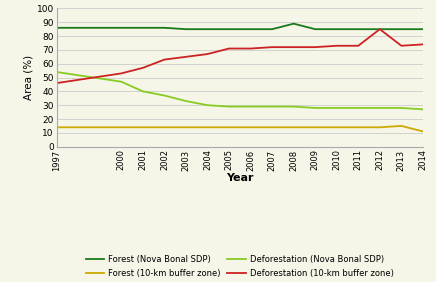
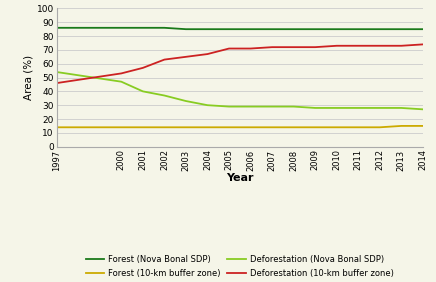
Forest (Nova Bonal SDP)/2008: 89 -> 85
Deforestation (10-km buffer zone)/2012: 85 -> 73
Forest (10-km buffer zone)/2014: 11 -> 15
